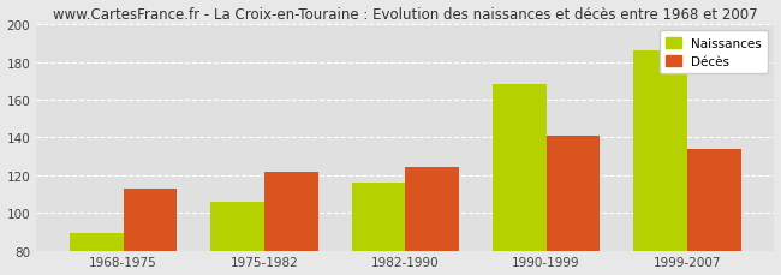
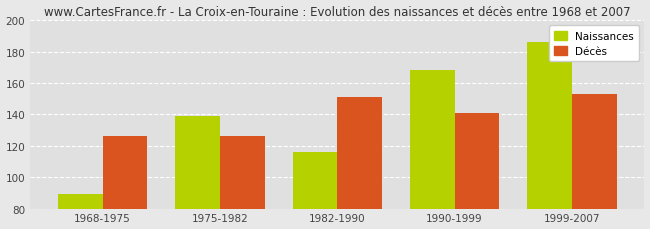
Décès/1968-1975: 113 -> 126
Naissances/1975-1982: 106 -> 139
Décès/1975-1982: 122 -> 126
Décès/1982-1990: 124 -> 151
Décès/1999-2007: 134 -> 153
